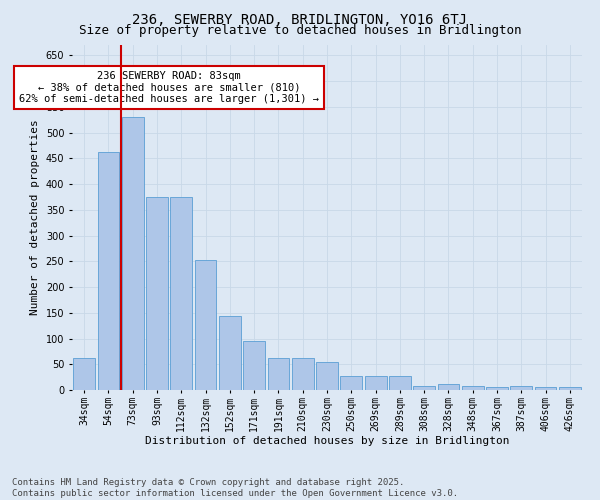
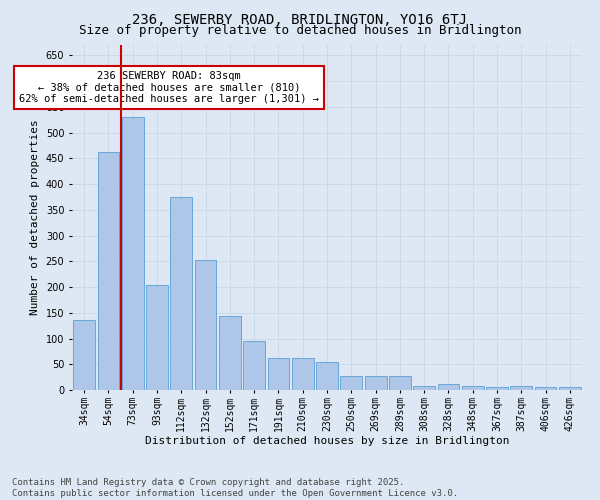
34sqm: 63 -> 136
93sqm: 375 -> 204
